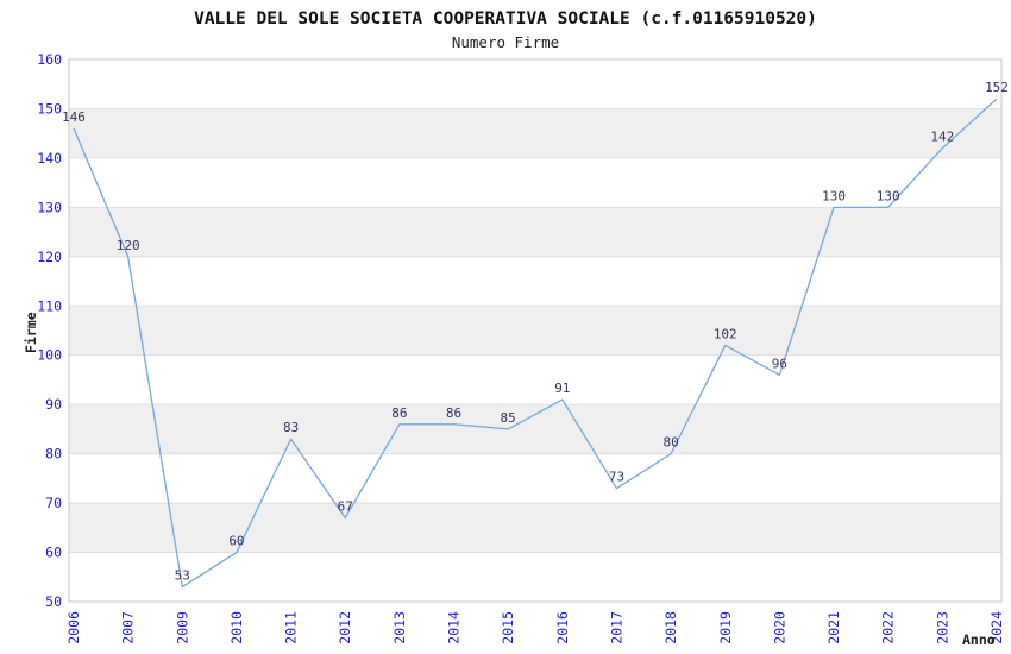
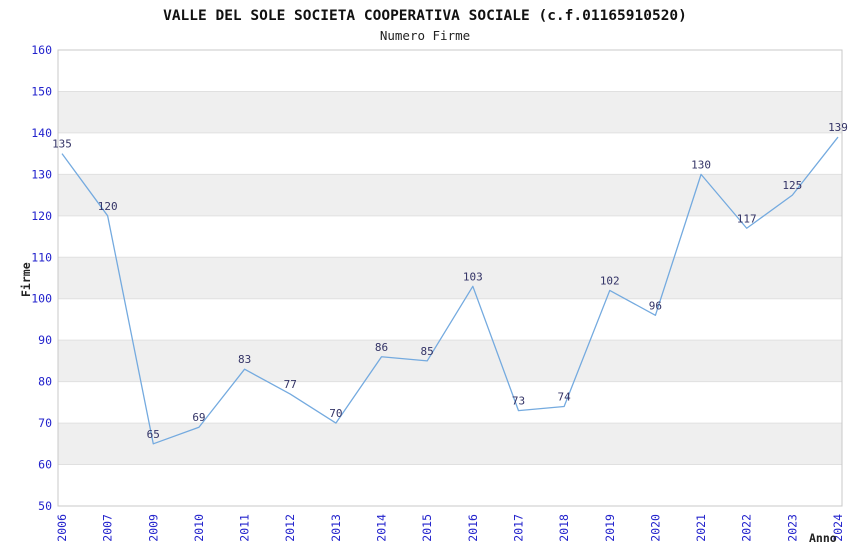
2006: 146 -> 135
2009: 53 -> 65
2010: 60 -> 69
2012: 67 -> 77
2013: 86 -> 70
2016: 91 -> 103
2018: 80 -> 74
2022: 130 -> 117
2023: 142 -> 125
2024: 152 -> 139
